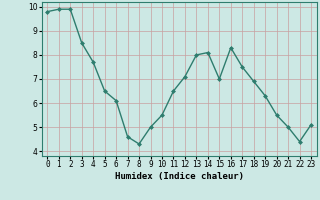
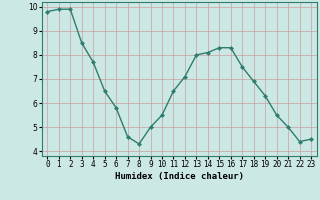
6: 6.1 -> 5.8
15: 7.0 -> 8.3
23: 5.1 -> 4.5
